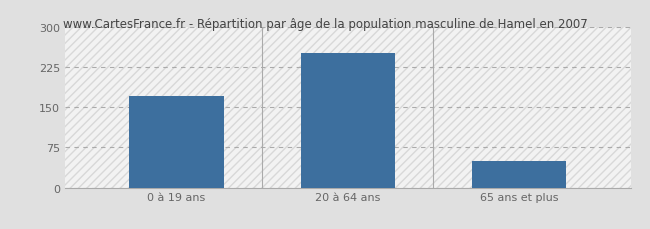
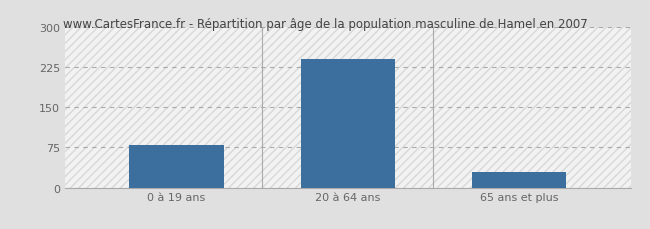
0 à 19 ans: 170 -> 80
20 à 64 ans: 250 -> 240
65 ans et plus: 50 -> 30
